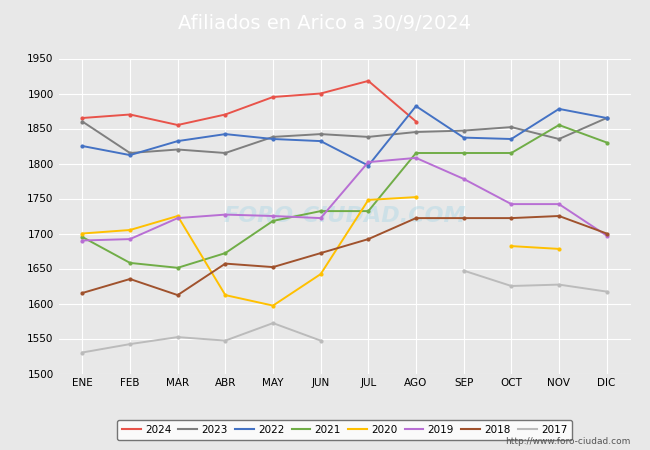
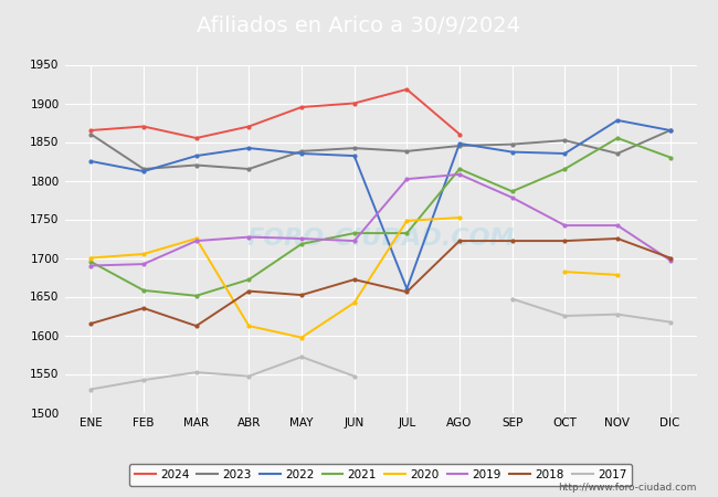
2022/JUL: 1797 -> 1660
2018/JUL: 1692 -> 1656
2022/AGO: 1882 -> 1848
2021/SEP: 1815 -> 1786
